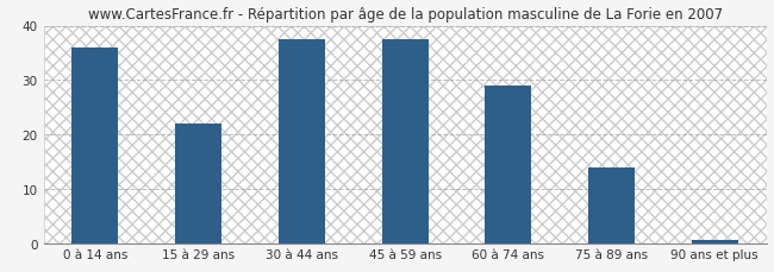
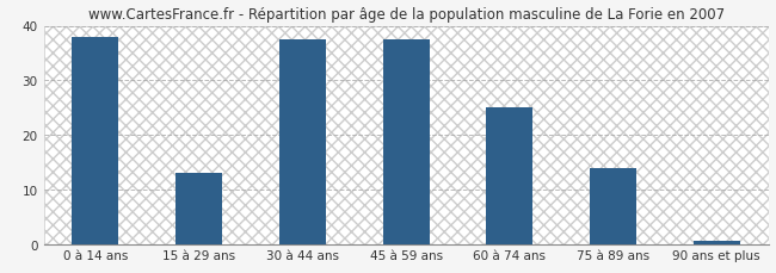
0 à 14 ans: 36.0 -> 38.0
15 à 29 ans: 22.0 -> 13.0
60 à 74 ans: 29.0 -> 25.0
